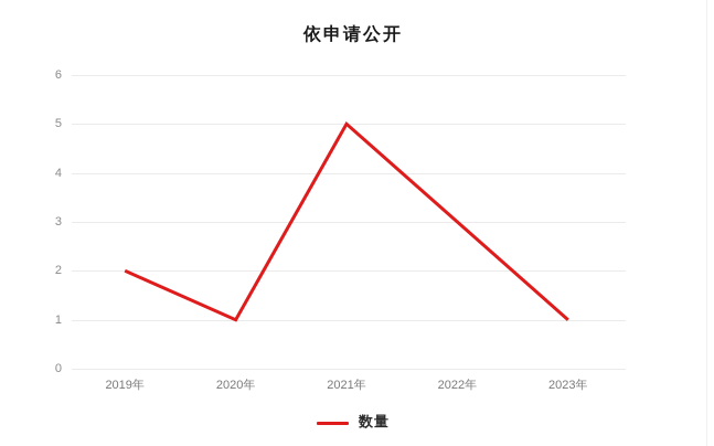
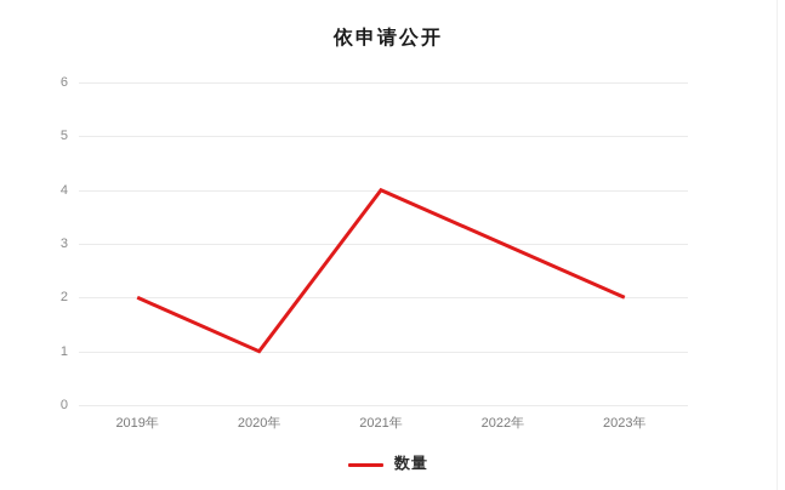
2021年: 5 -> 4
2023年: 1 -> 2
